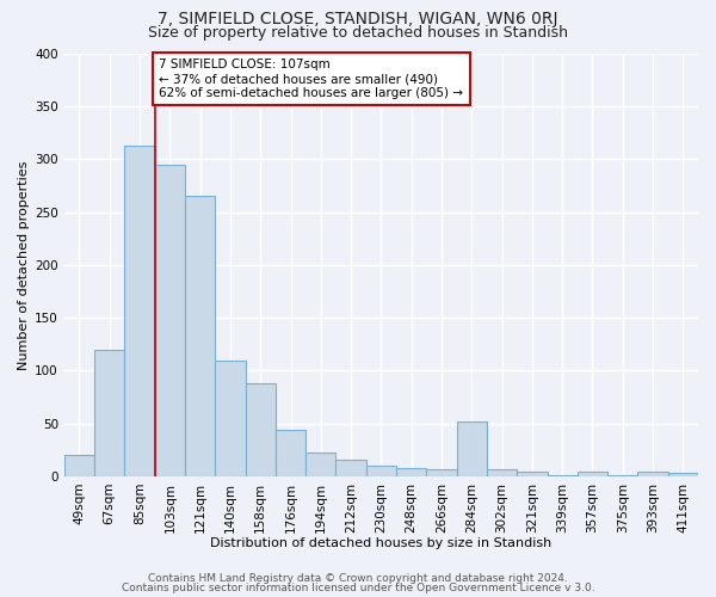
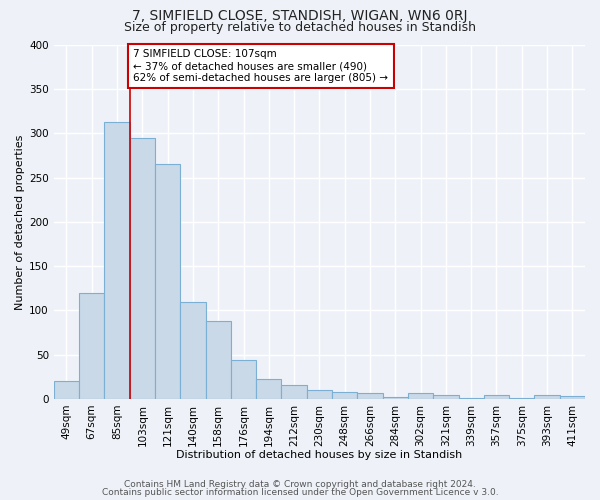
284sqm: 52 -> 2
